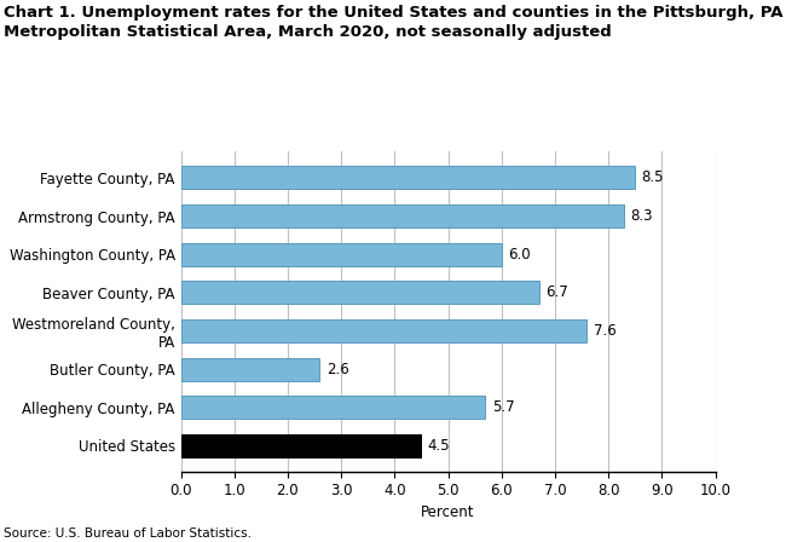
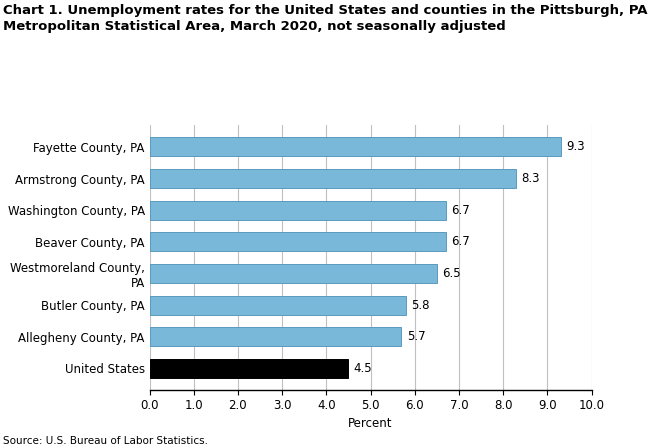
Fayette County, PA: 8.5 -> 9.3
Washington County, PA: 6.0 -> 6.7
Westmoreland County, PA: 7.6 -> 6.5
Butler County, PA: 2.6 -> 5.8
